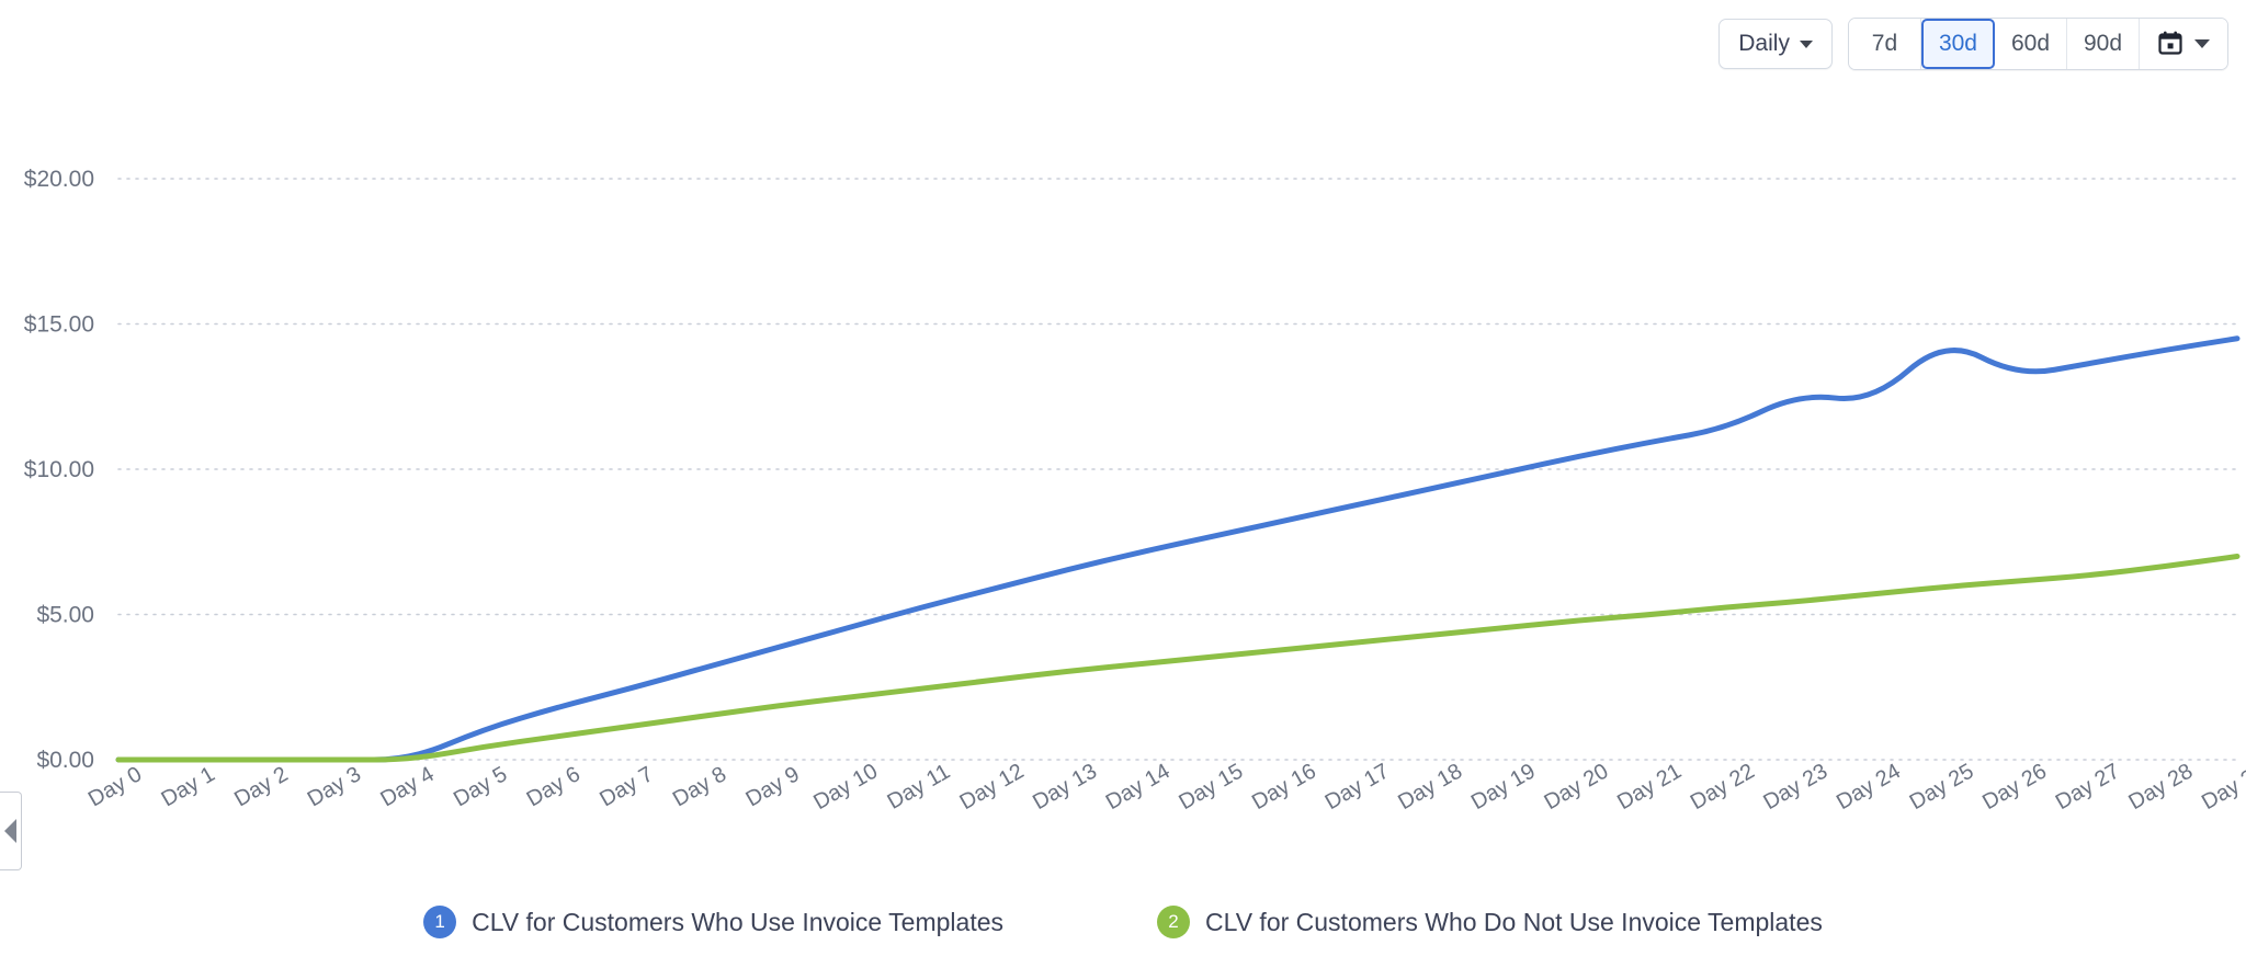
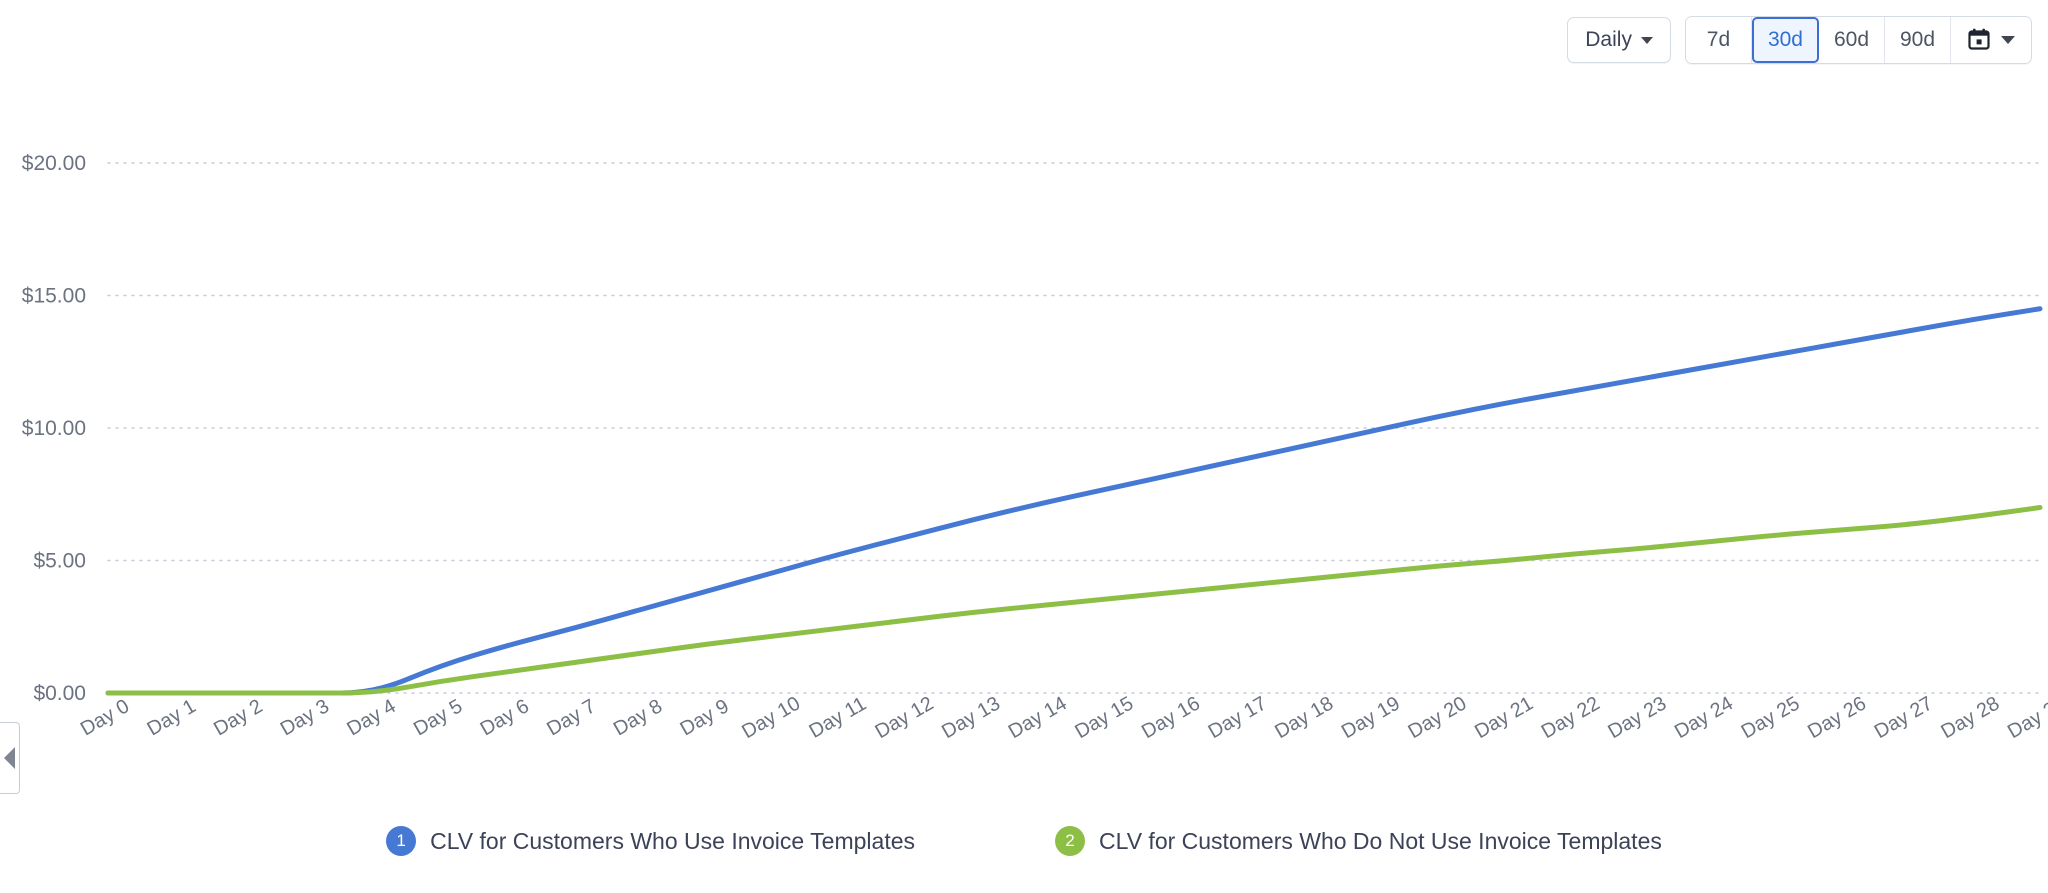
CLV for Customers Who Use Invoice Templates/Day 23: $12.6 -> $11.8
CLV for Customers Who Use Invoice Templates/Day 25: $14.5 -> $12.8
